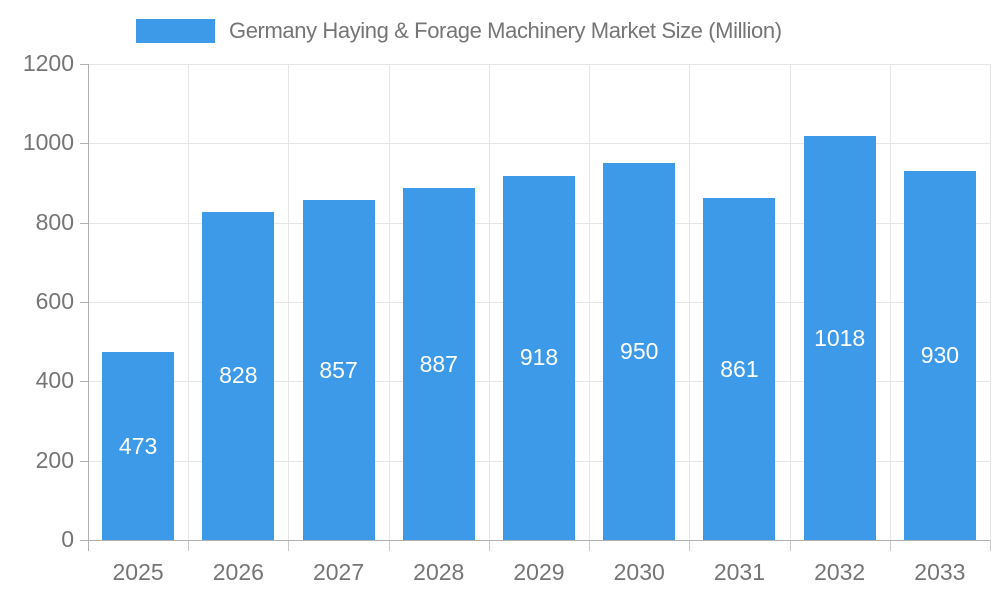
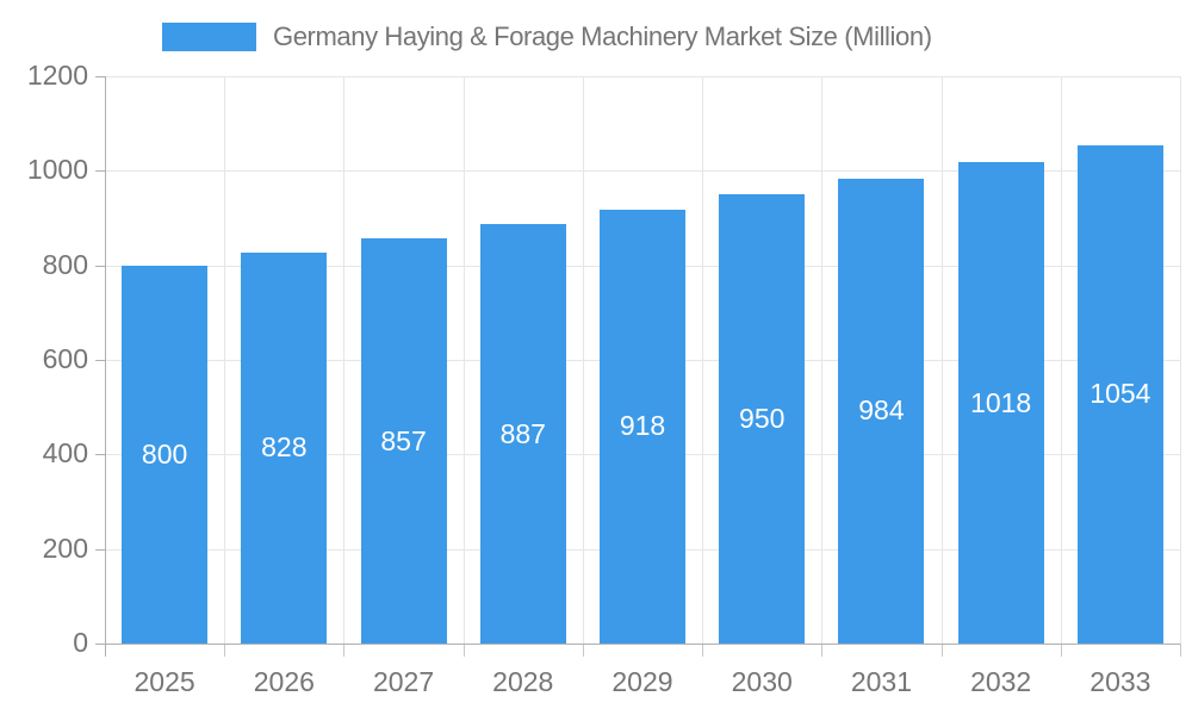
2025: 473 -> 800
2031: 861 -> 984
2033: 930 -> 1054
